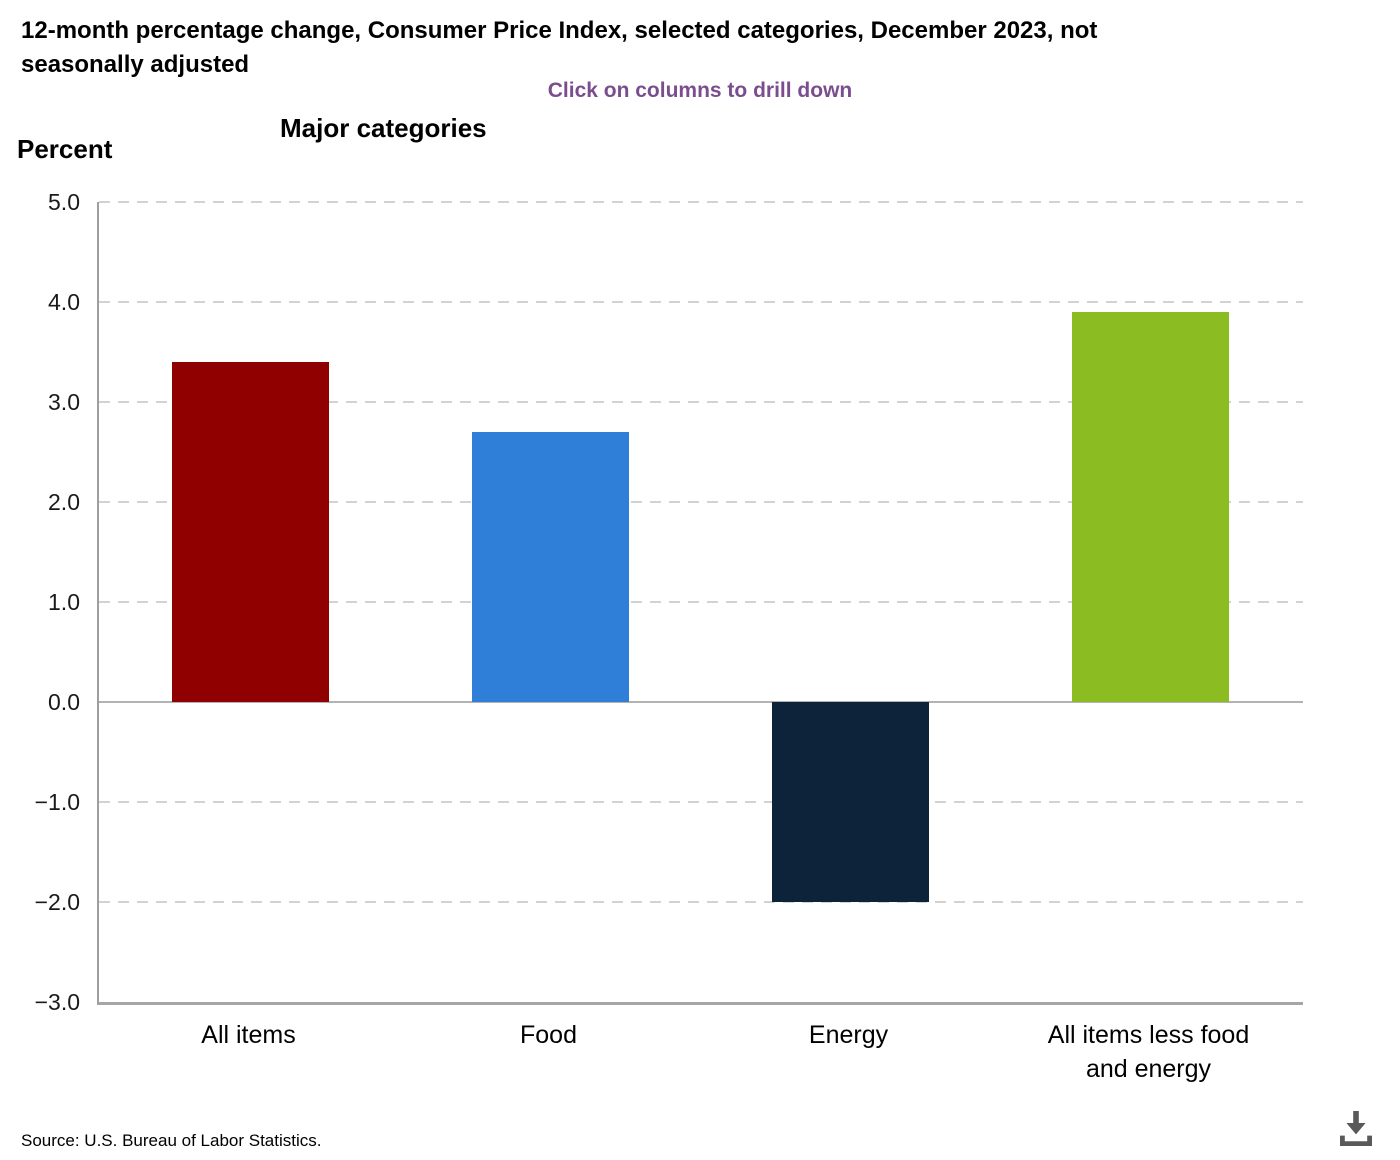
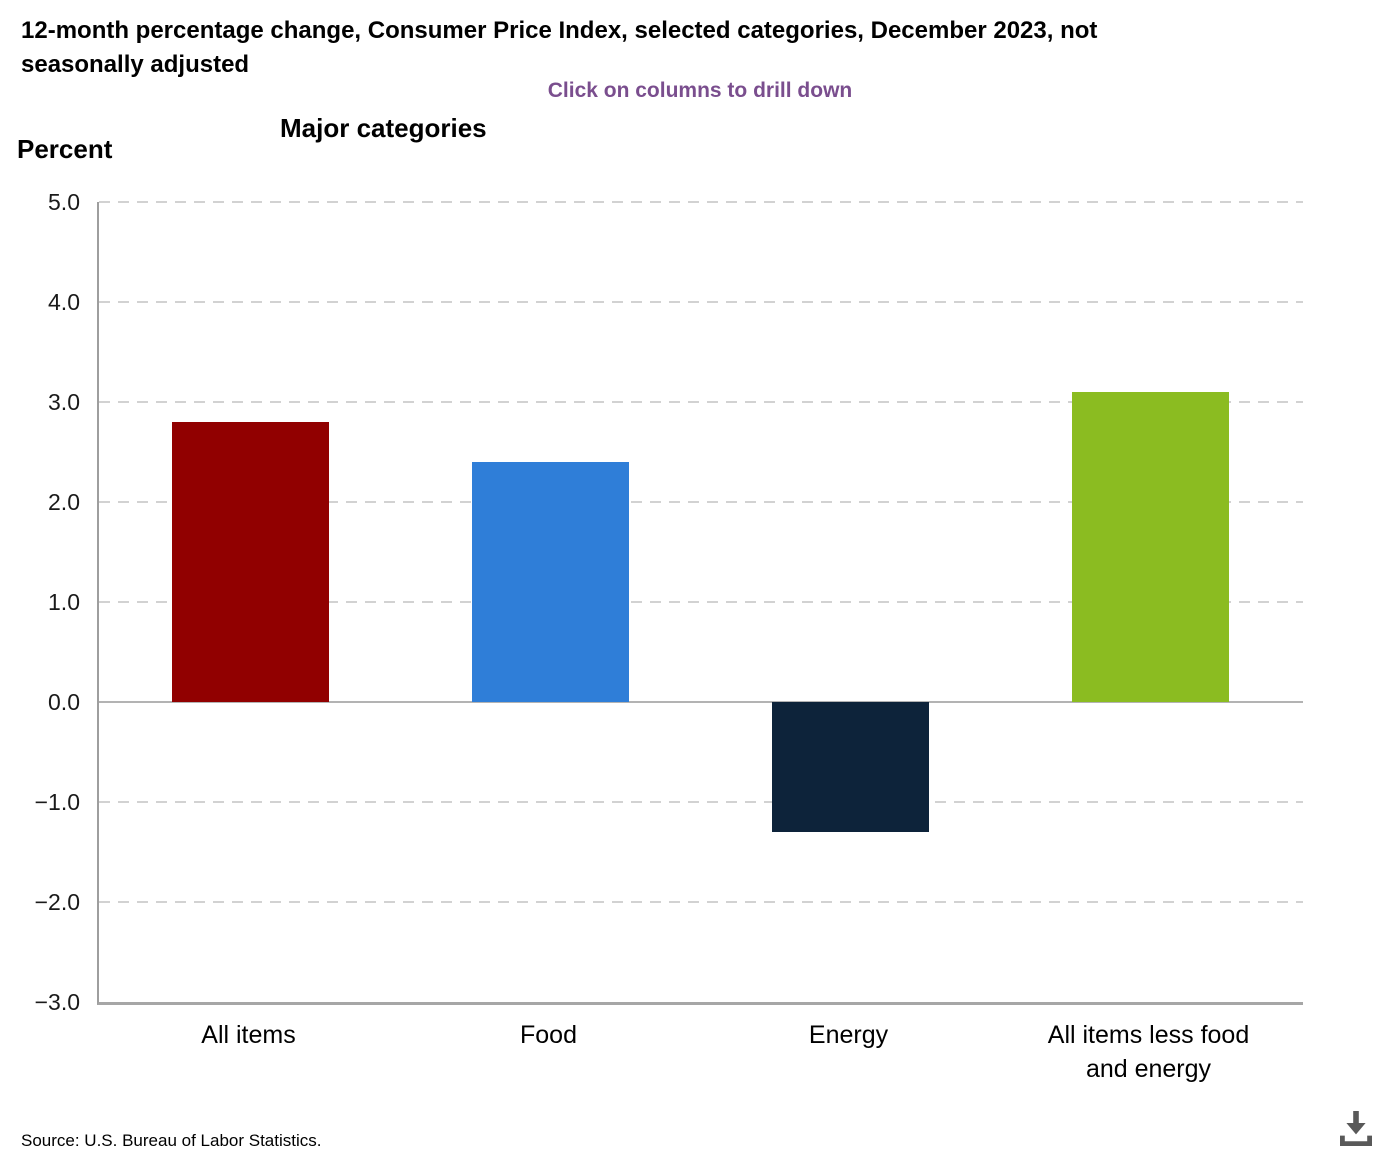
All items: 3.4 -> 2.8
Food: 2.7 -> 2.4
Energy: -2.0 -> -1.3
All items less food and energy: 3.9 -> 3.1
